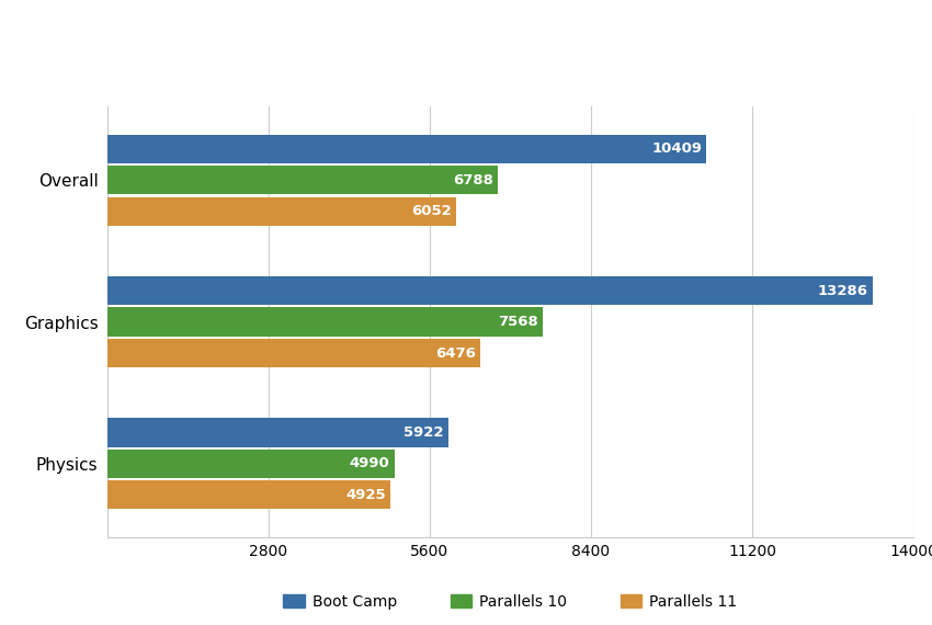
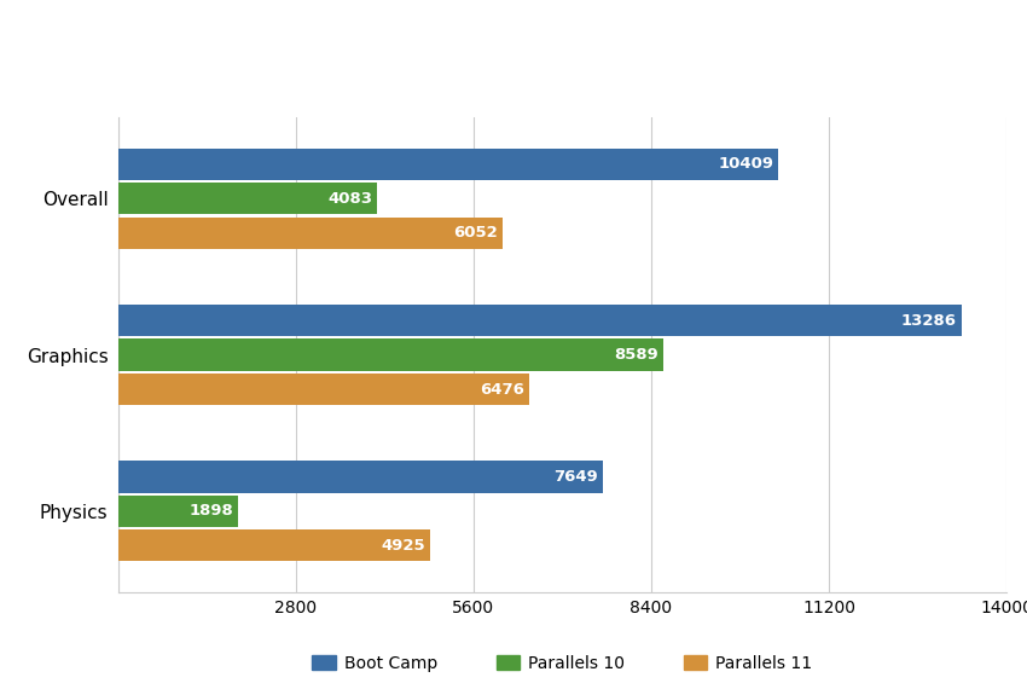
Parallels 10/Overall: 6788 -> 4083
Parallels 10/Graphics: 7568 -> 8589
Boot Camp/Physics: 5922 -> 7649
Parallels 10/Physics: 4990 -> 1898
